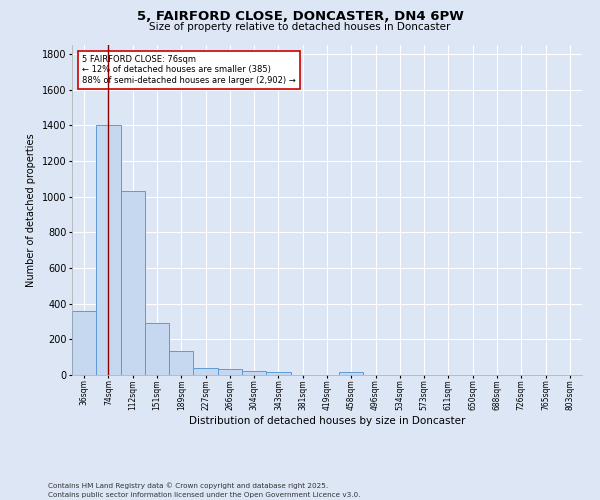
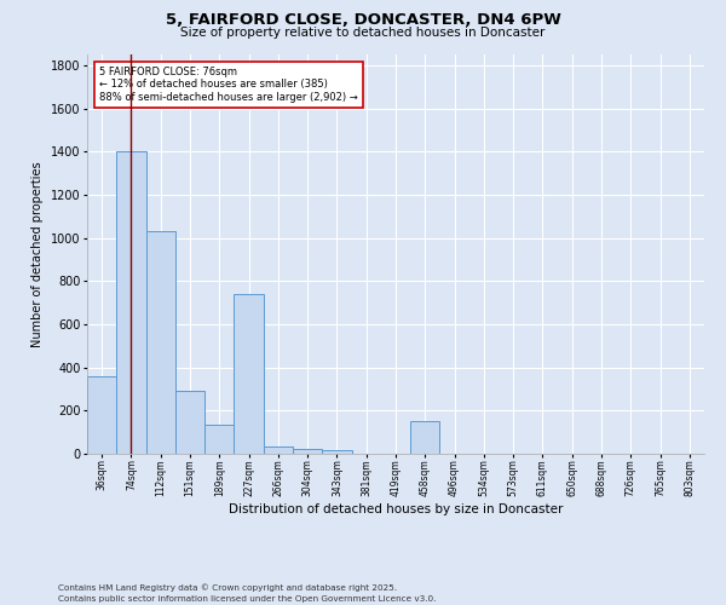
227sqm: 40 -> 740
458sqm: 20 -> 150
